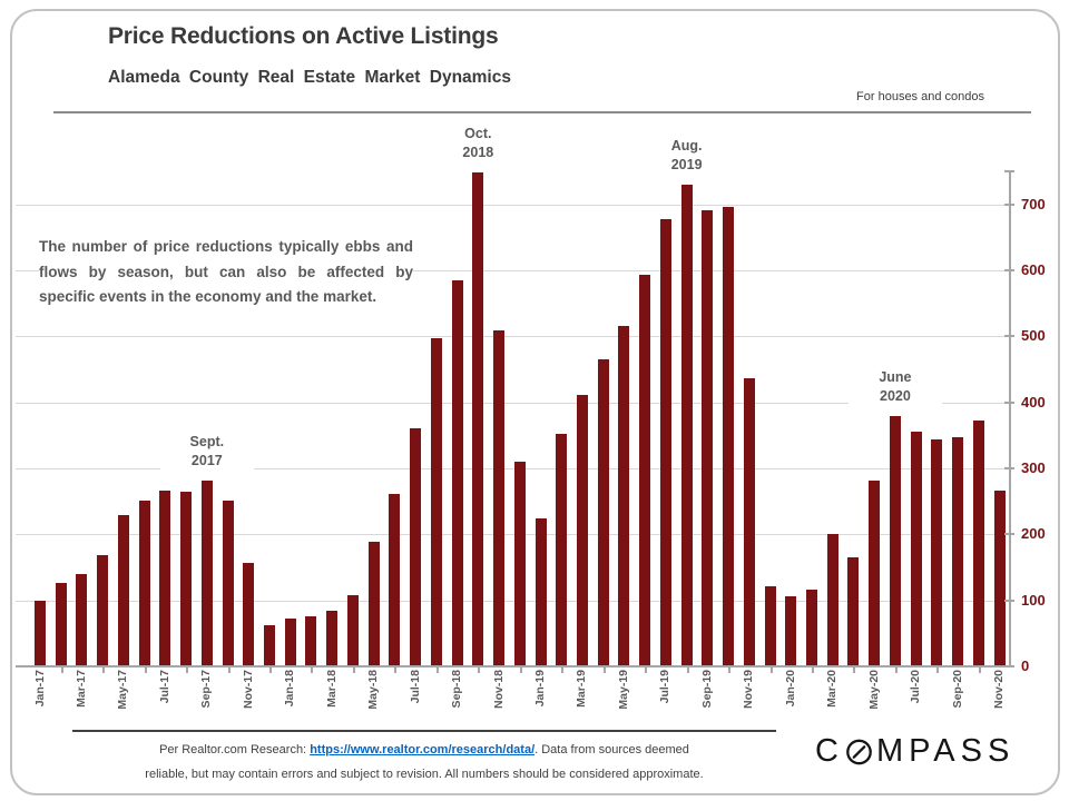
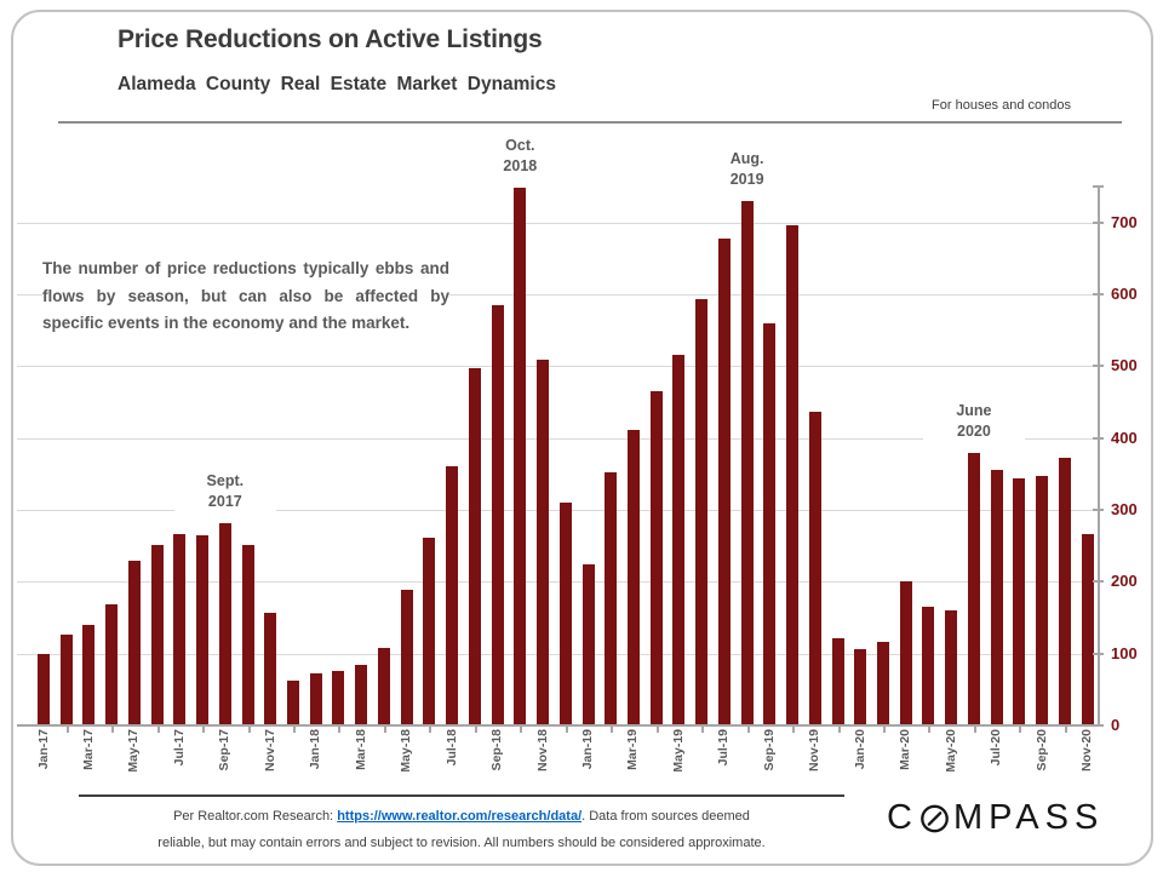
Sep-19: 690 -> 560
May-20: 280 -> 160
